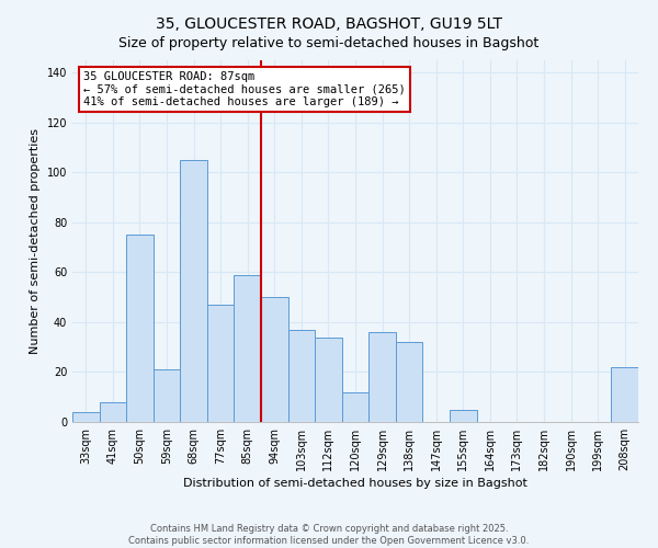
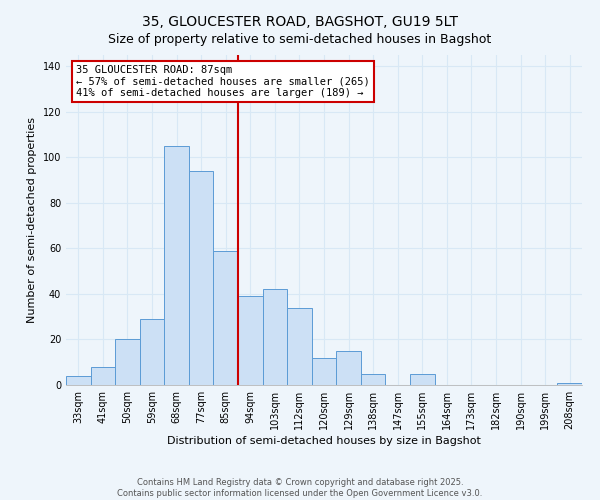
50sqm: 75 -> 20
59sqm: 21 -> 29
77sqm: 47 -> 94
94sqm: 50 -> 39
103sqm: 37 -> 42
129sqm: 36 -> 15
138sqm: 32 -> 5
208sqm: 22 -> 1
